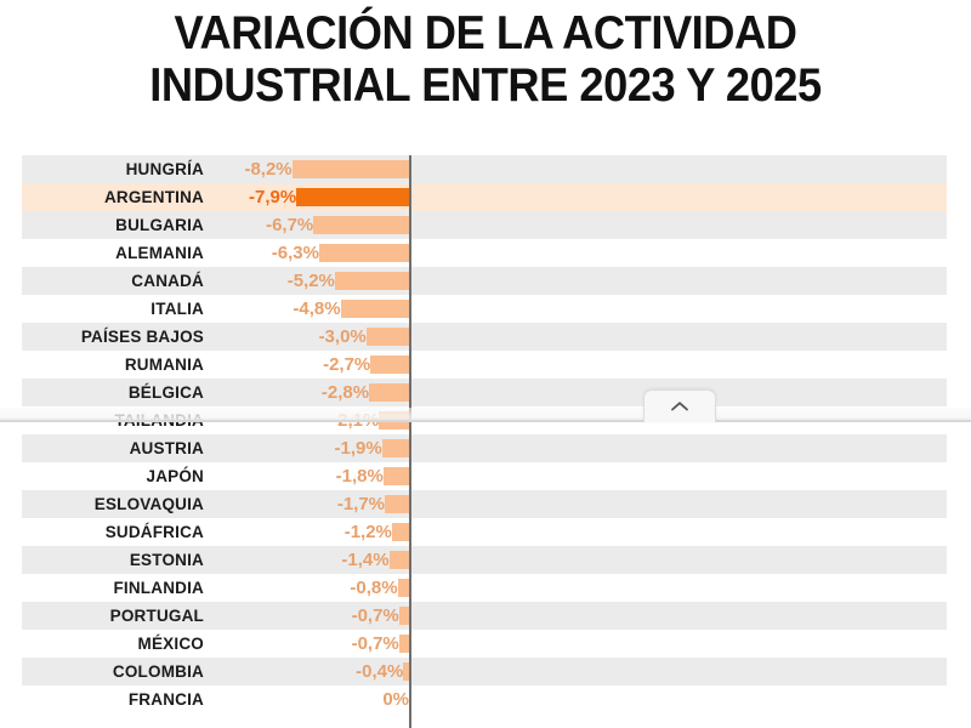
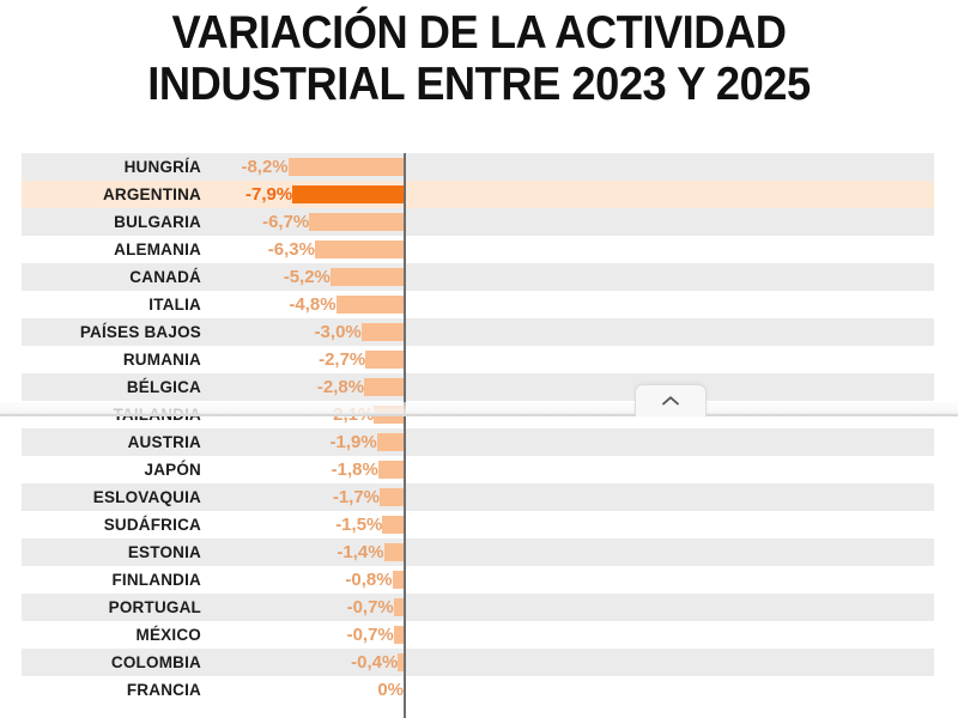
SUDÁFRICA: -1,2% -> -1,5%
